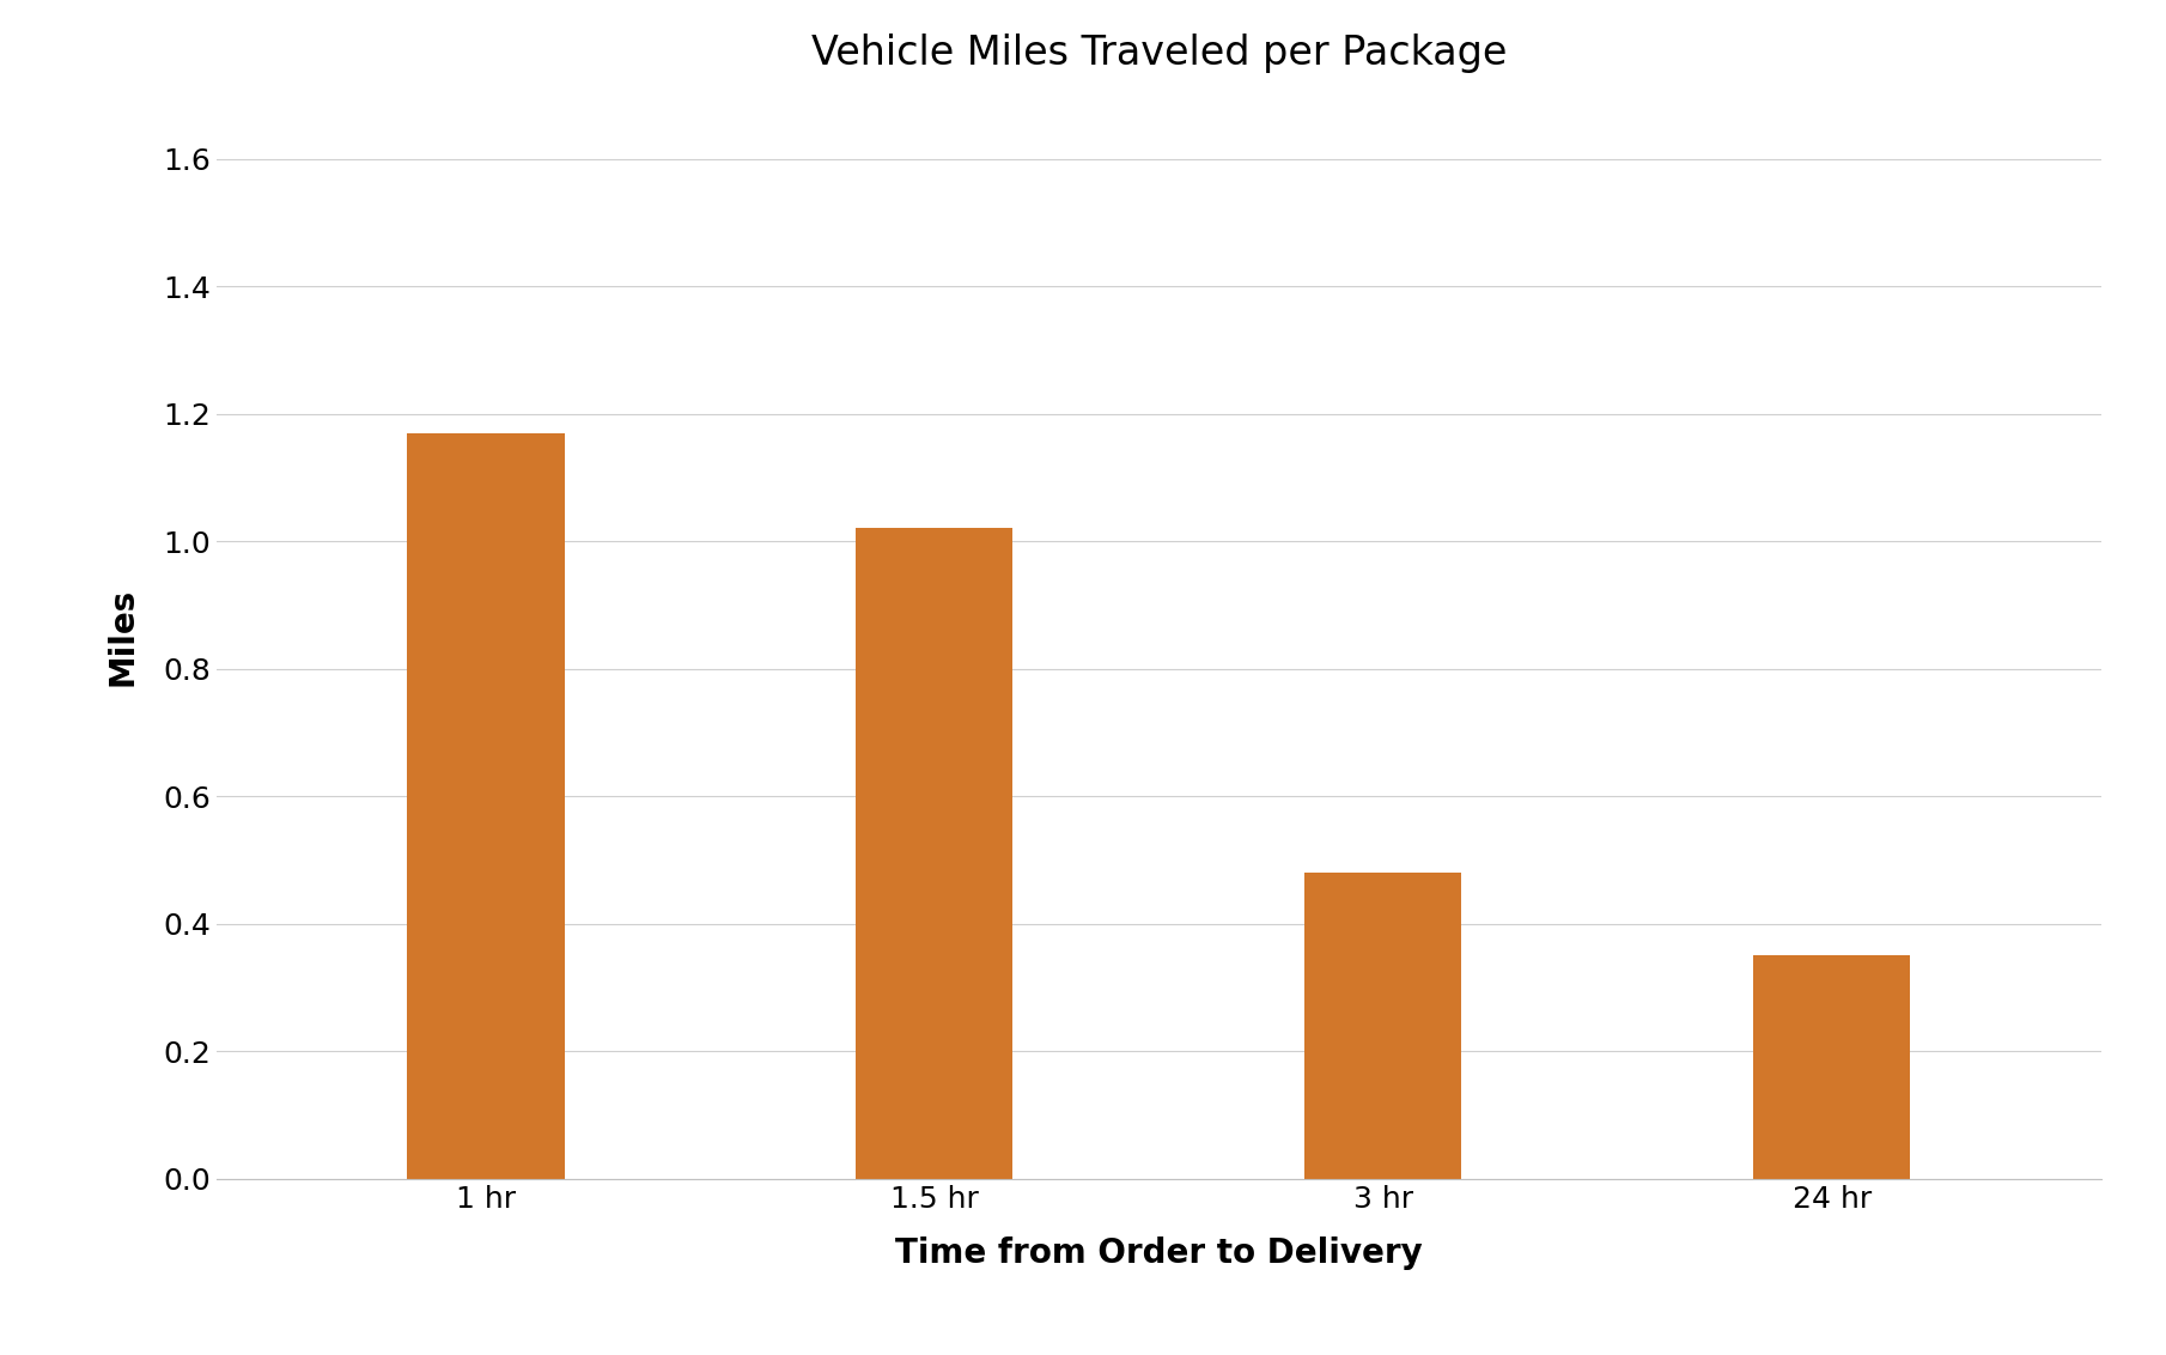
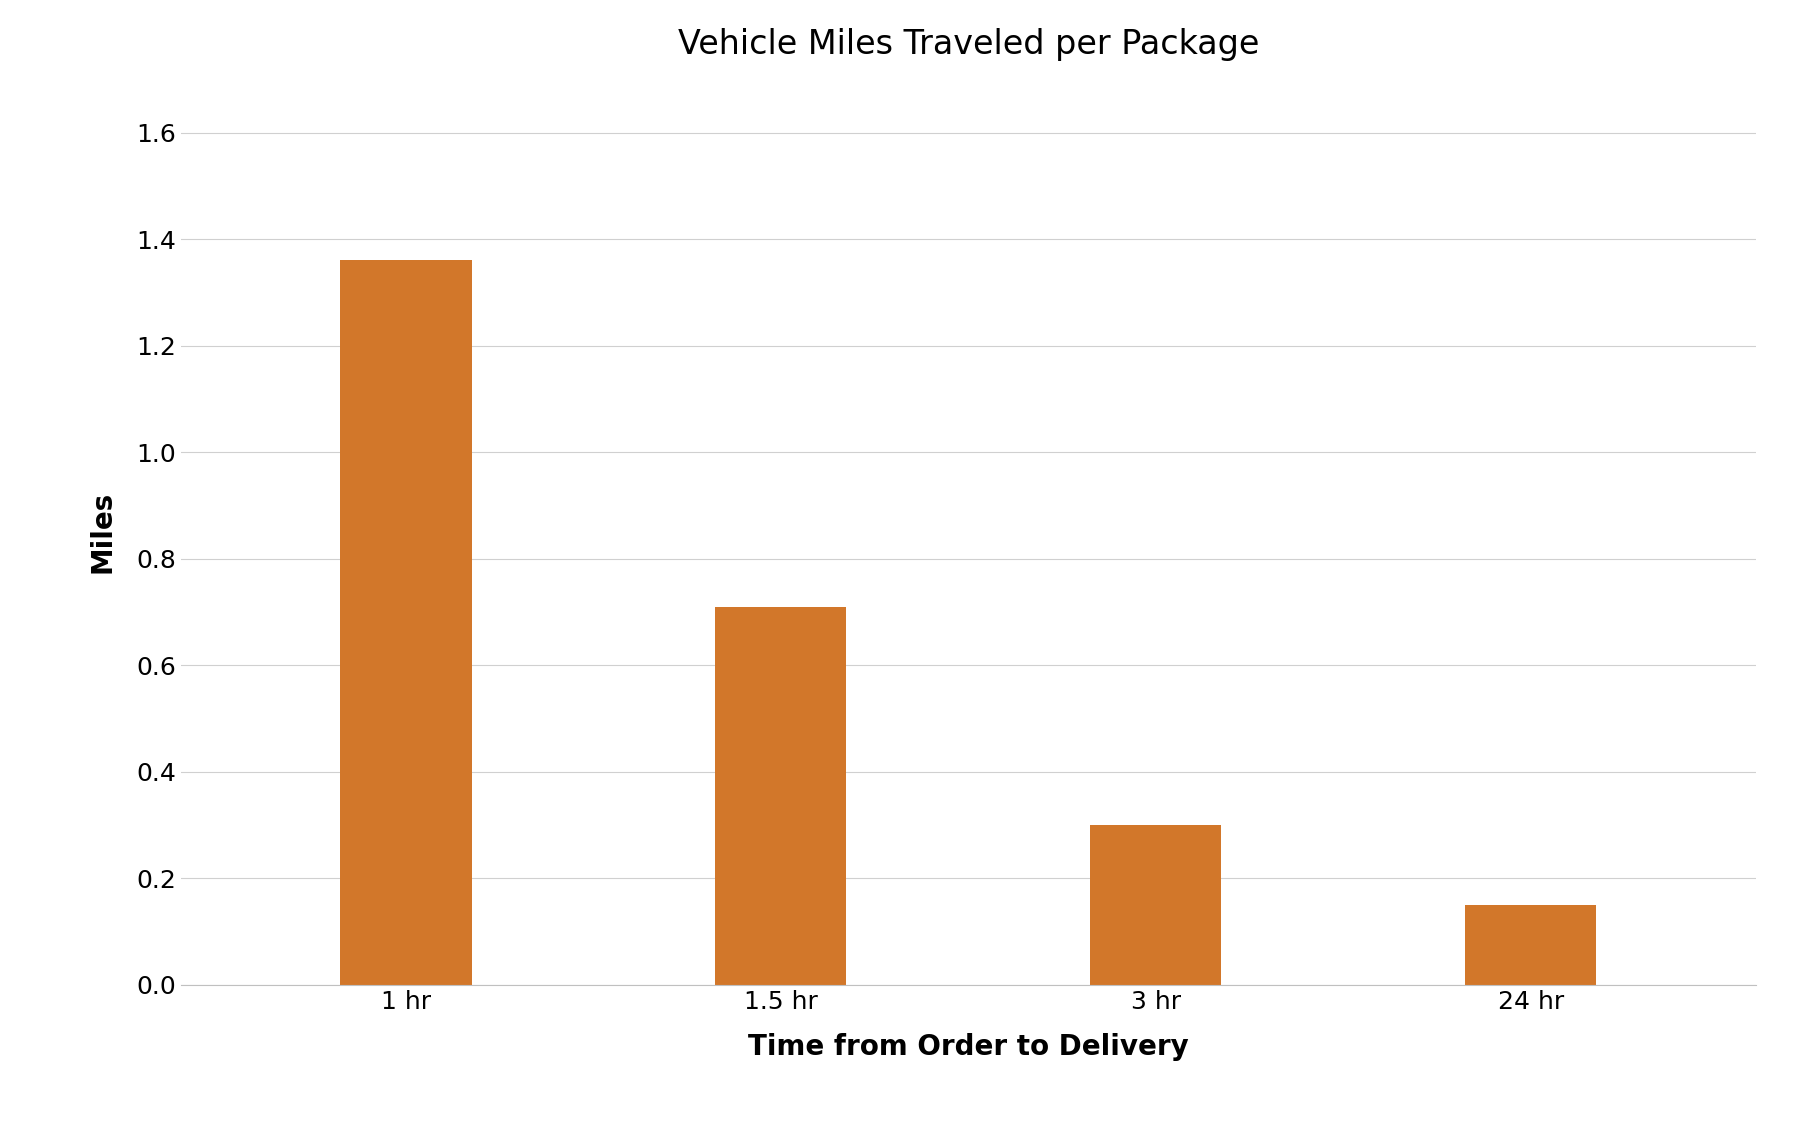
1 hr: 1.17 -> 1.36
1.5 hr: 1.02 -> 0.71
3 hr: 0.48 -> 0.30
24 hr: 0.35 -> 0.15
